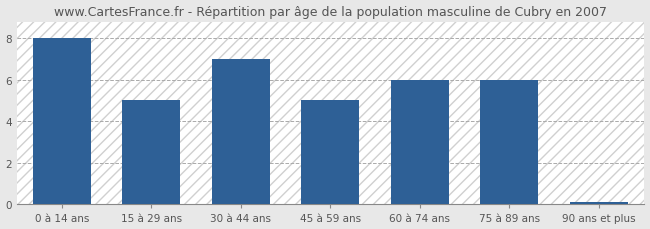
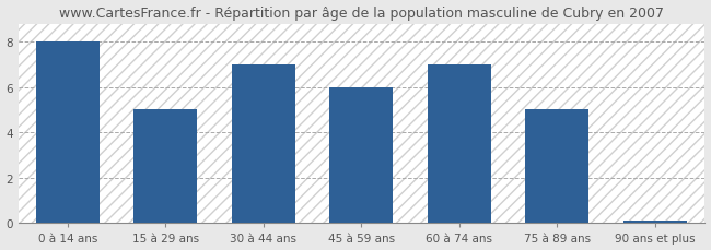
45 à 59 ans: 5.0 -> 6.0
60 à 74 ans: 6.0 -> 7.0
75 à 89 ans: 6.0 -> 5.0
